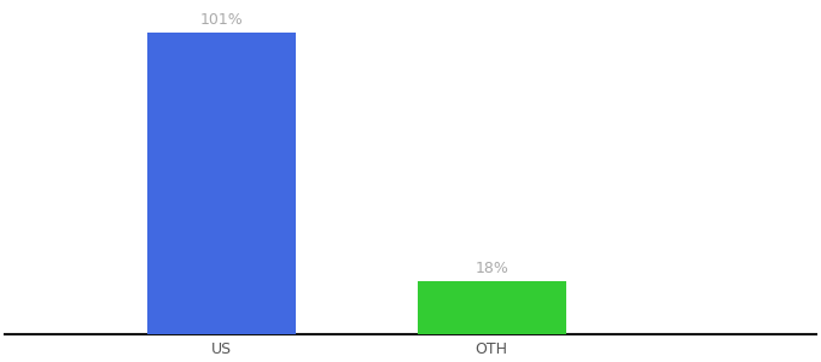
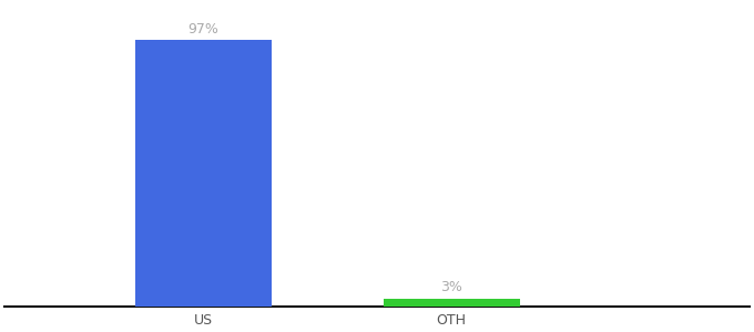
US: 101% -> 97%
OTH: 18% -> 3%
